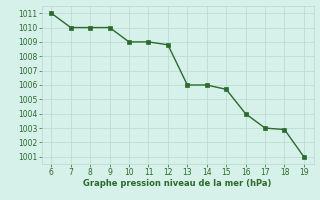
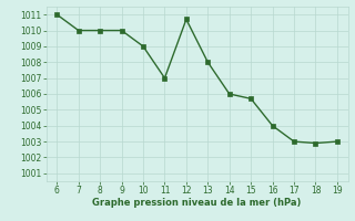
11: 1009.0 -> 1007.0
12: 1008.8 -> 1010.7
13: 1006.0 -> 1008.0
19: 1001.0 -> 1003.0
